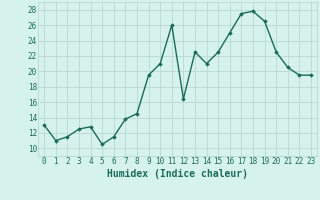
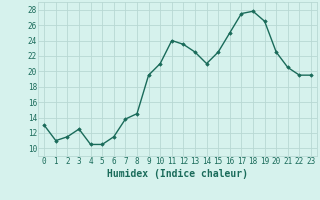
4: 12.8 -> 10.5
11: 26.0 -> 24.0
12: 16.4 -> 23.5
